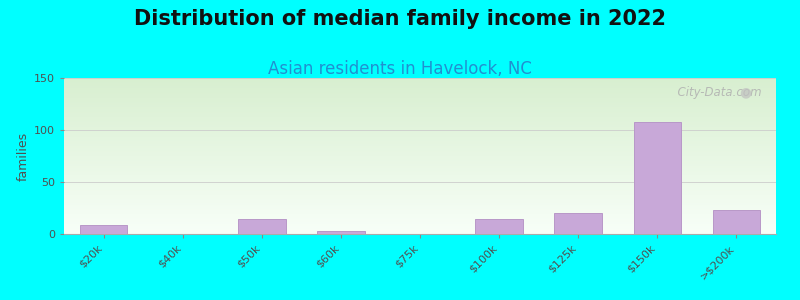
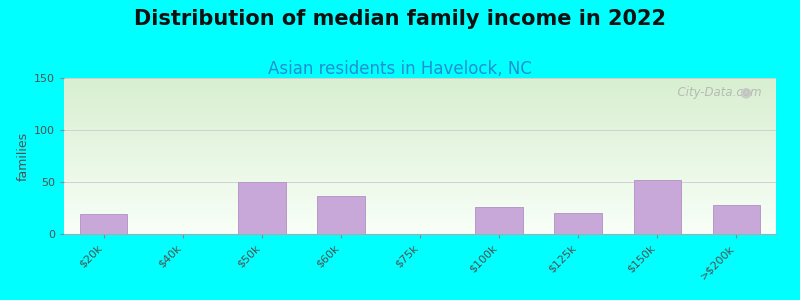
$20k: 9 -> 19
$50k: 14 -> 50
$60k: 3 -> 37
$100k: 14 -> 26
$150k: 108 -> 52
>$200k: 23 -> 28
